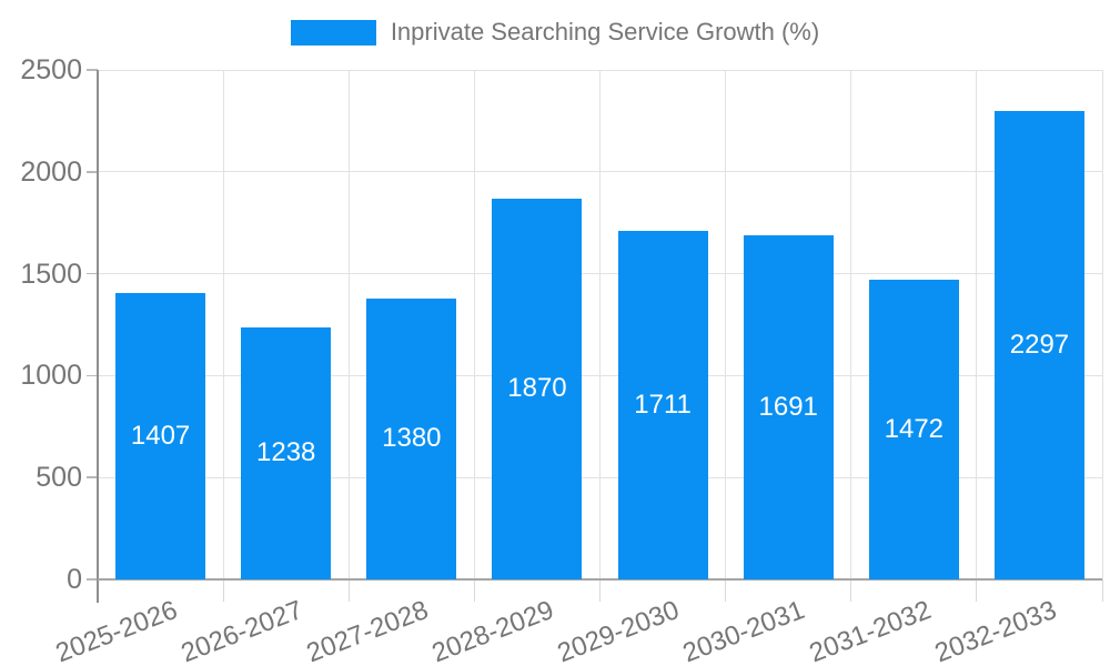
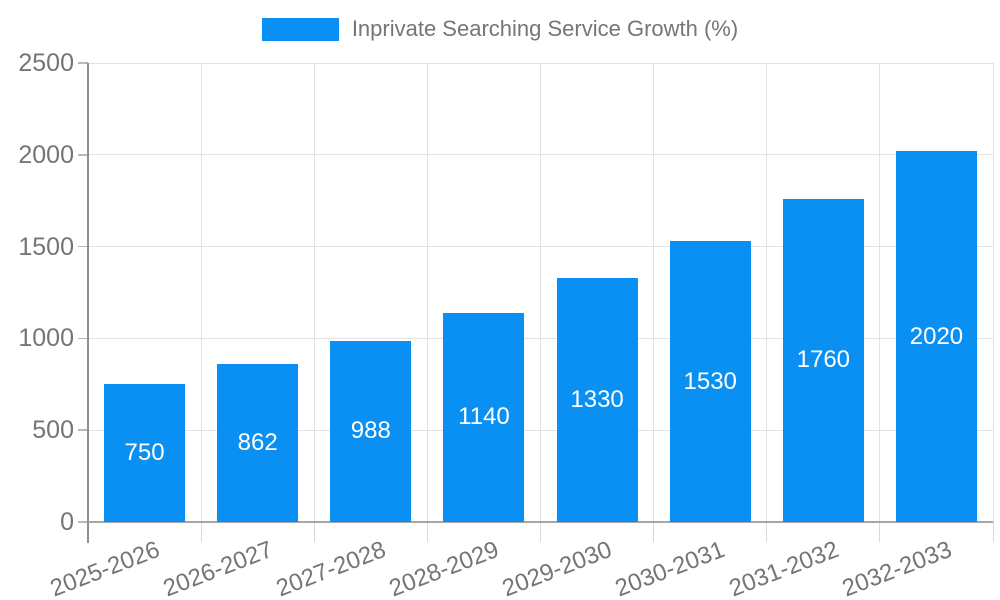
2025-2026: 1407 -> 750
2026-2027: 1238 -> 862
2027-2028: 1380 -> 988
2028-2029: 1870 -> 1140
2029-2030: 1711 -> 1330
2030-2031: 1691 -> 1530
2031-2032: 1472 -> 1760
2032-2033: 2297 -> 2020
